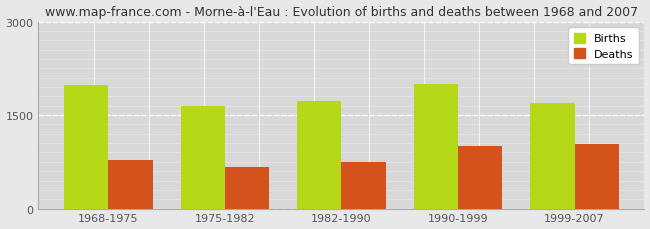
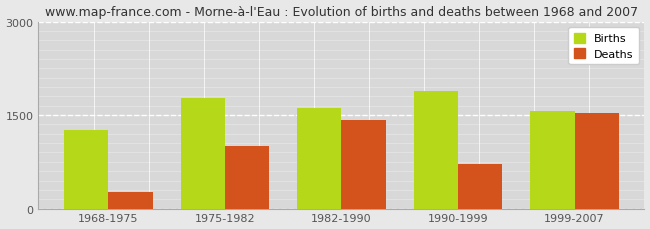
Births/1968-1975: 1980 -> 1260
Deaths/1968-1975: 780 -> 260
Births/1975-1982: 1650 -> 1780
Deaths/1975-1982: 670 -> 1000
Births/1982-1990: 1730 -> 1620
Deaths/1982-1990: 740 -> 1420
Births/1990-1999: 2000 -> 1880
Deaths/1990-1999: 1010 -> 720
Births/1999-2007: 1690 -> 1560
Deaths/1999-2007: 1040 -> 1540
